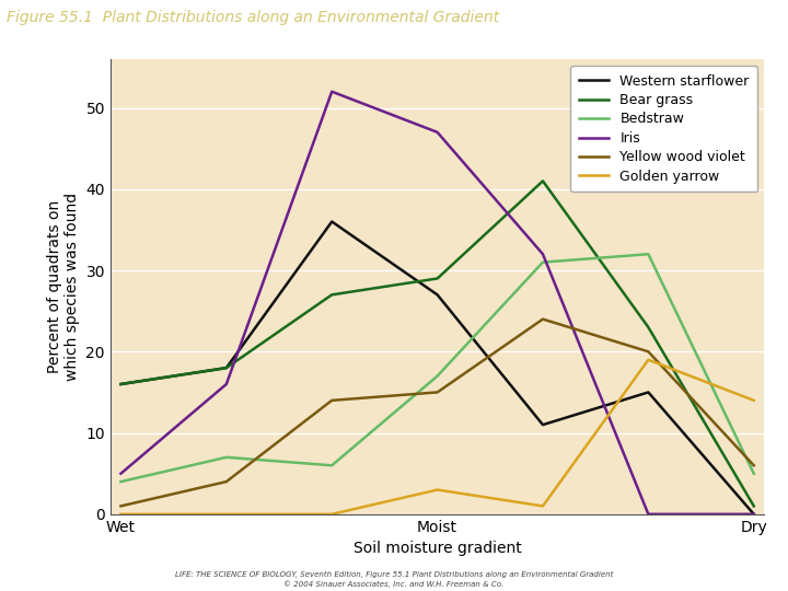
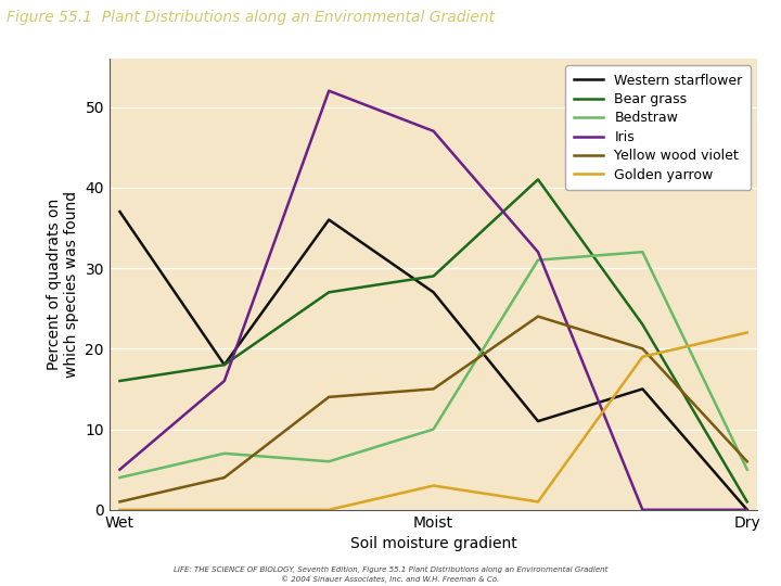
Western starflower/Wet: 16 -> 37
Bedstraw/Moist: 17 -> 10
Golden yarrow/Dry: 14 -> 22
